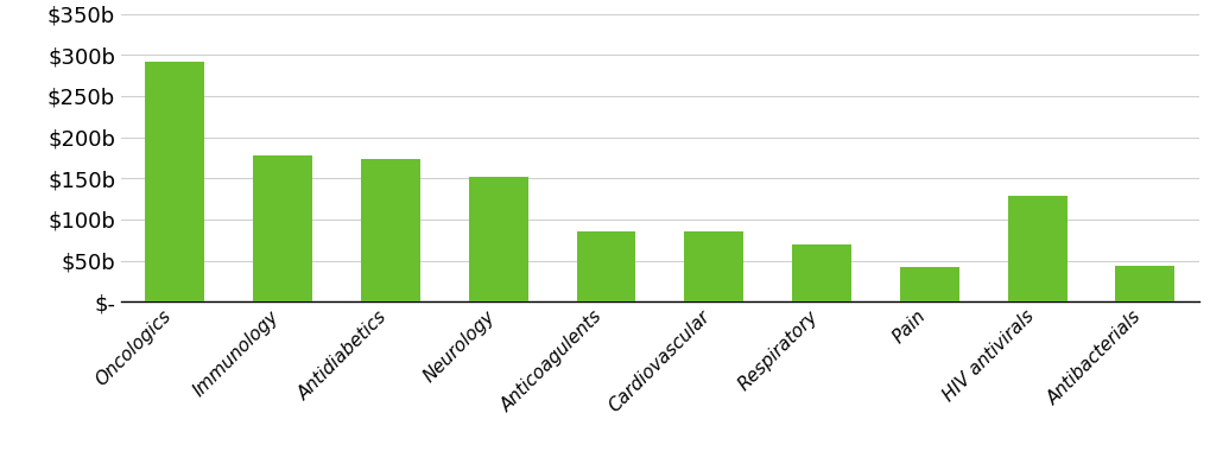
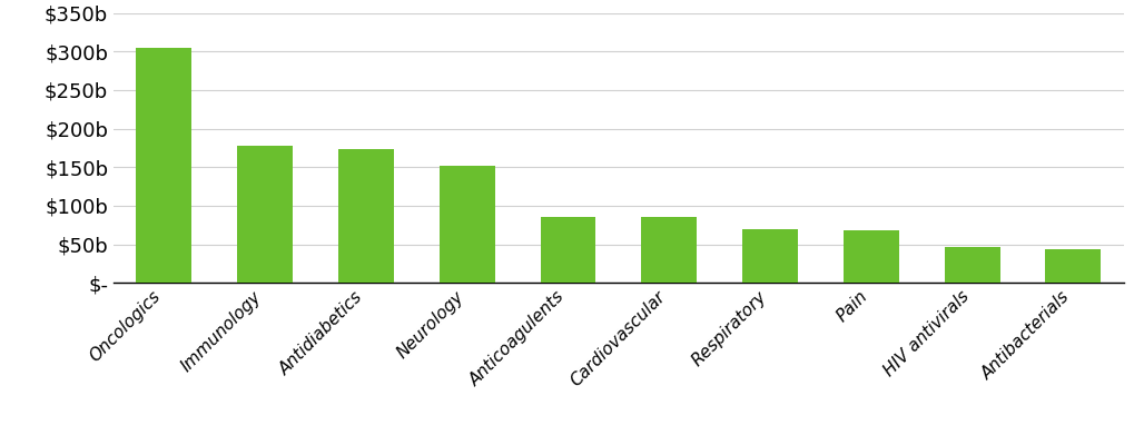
Oncologics: $292b -> $305b
Pain: $42b -> $68b
HIV antivirals: $128b -> $47b
